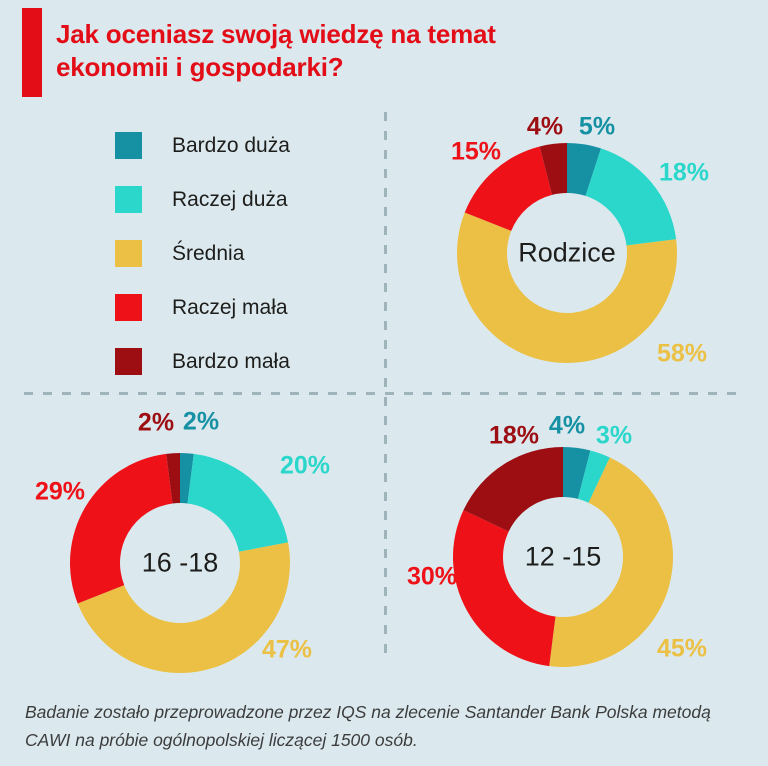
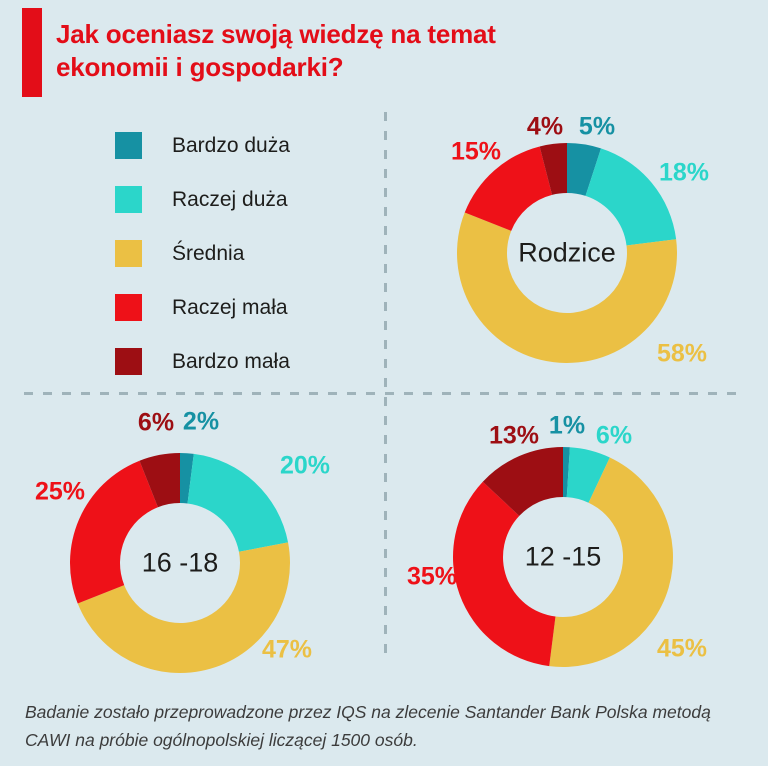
16 -18/Raczej mała: 29% -> 25%
16 -18/Bardzo mała: 2% -> 6%
12 -15/Bardzo duża: 4% -> 1%
12 -15/Raczej duża: 3% -> 6%
12 -15/Raczej mała: 30% -> 35%
12 -15/Bardzo mała: 18% -> 13%
